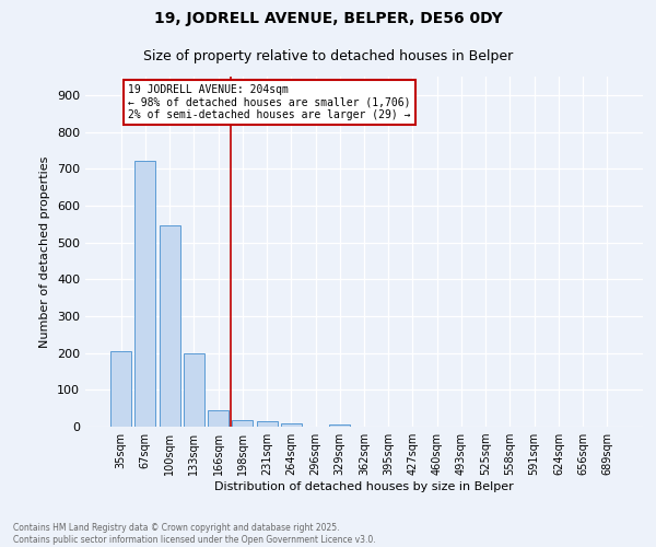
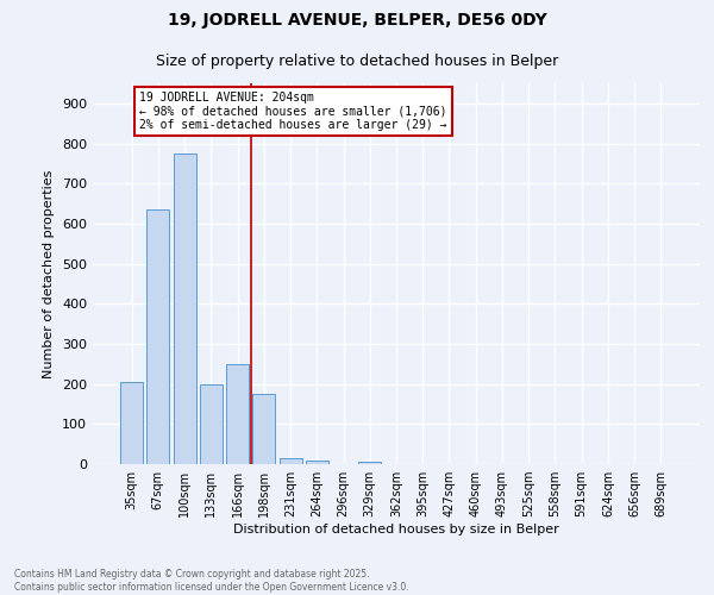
67sqm: 720 -> 635
100sqm: 545 -> 775
166sqm: 46 -> 250
198sqm: 18 -> 175
